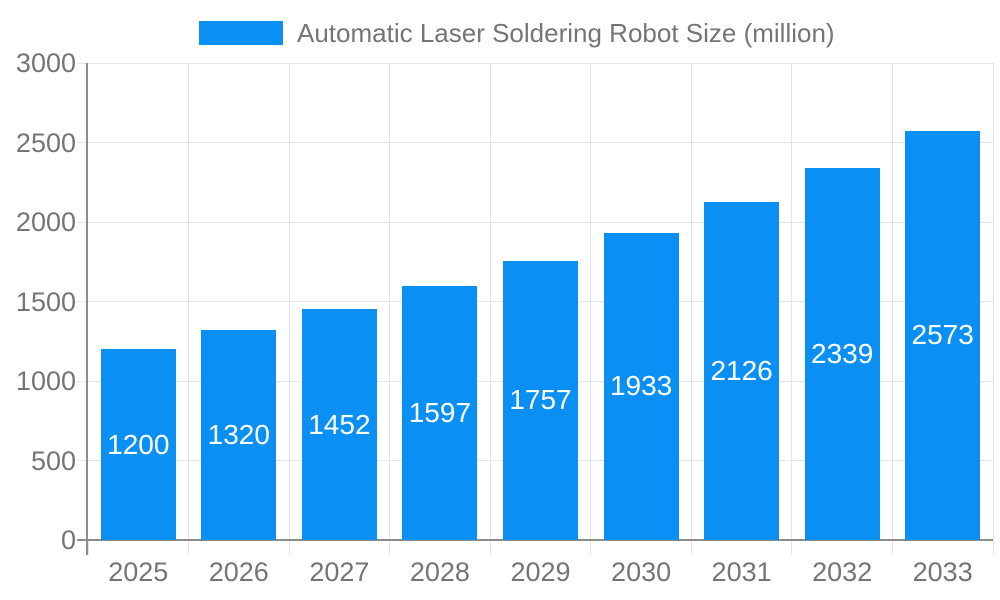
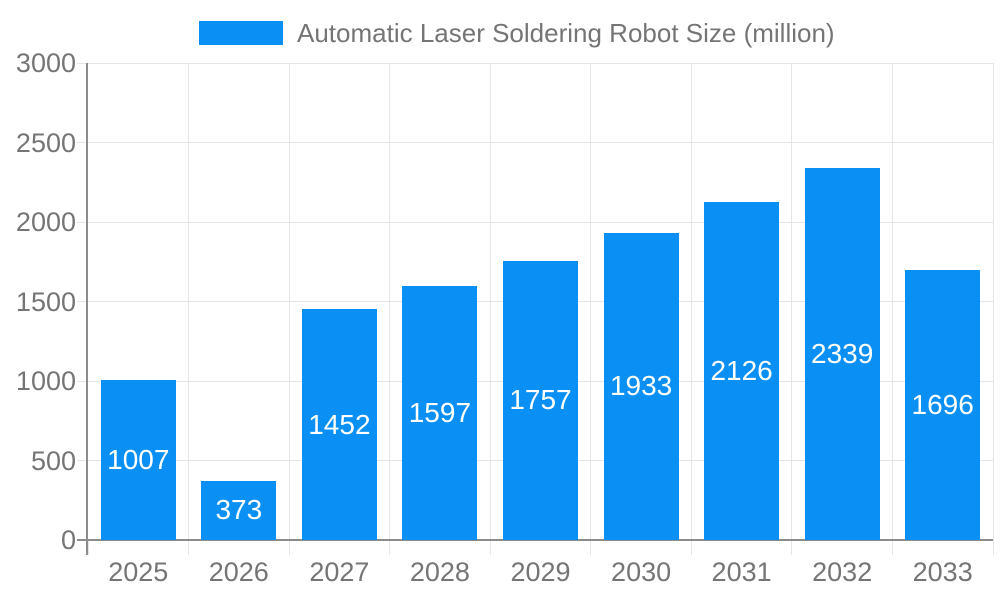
2025: 1200 -> 1007
2026: 1320 -> 373
2033: 2573 -> 1696
